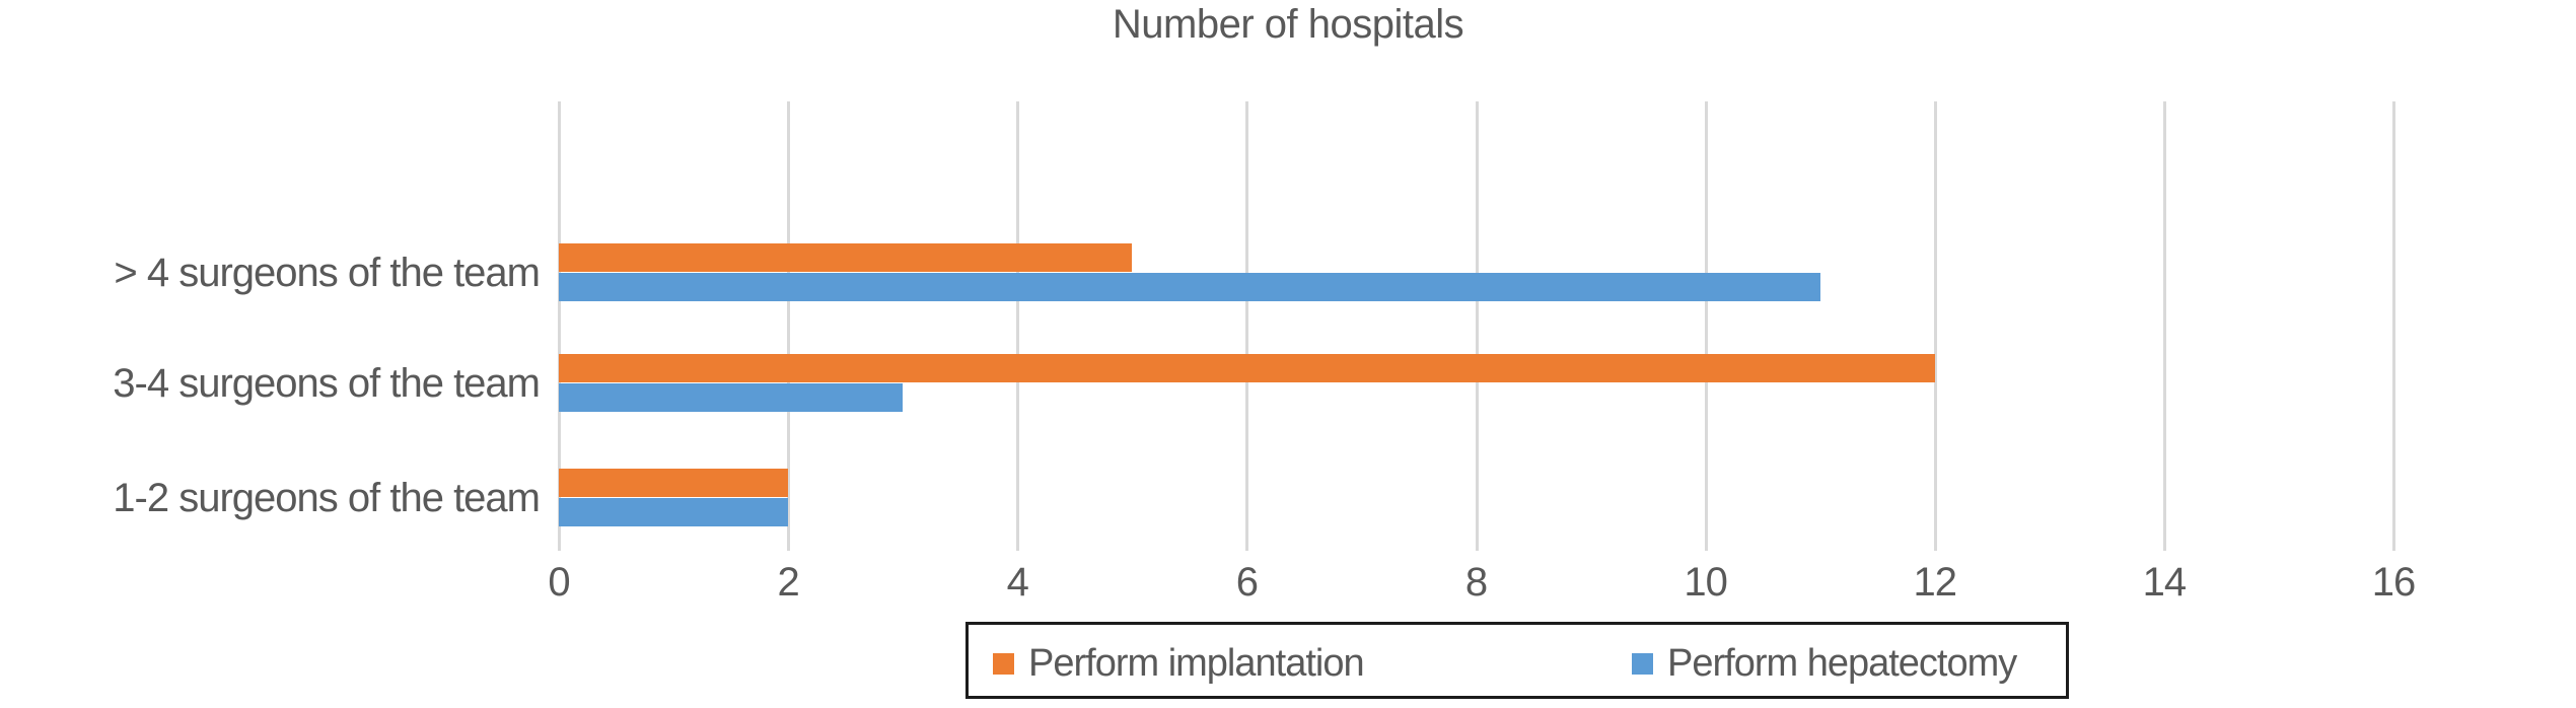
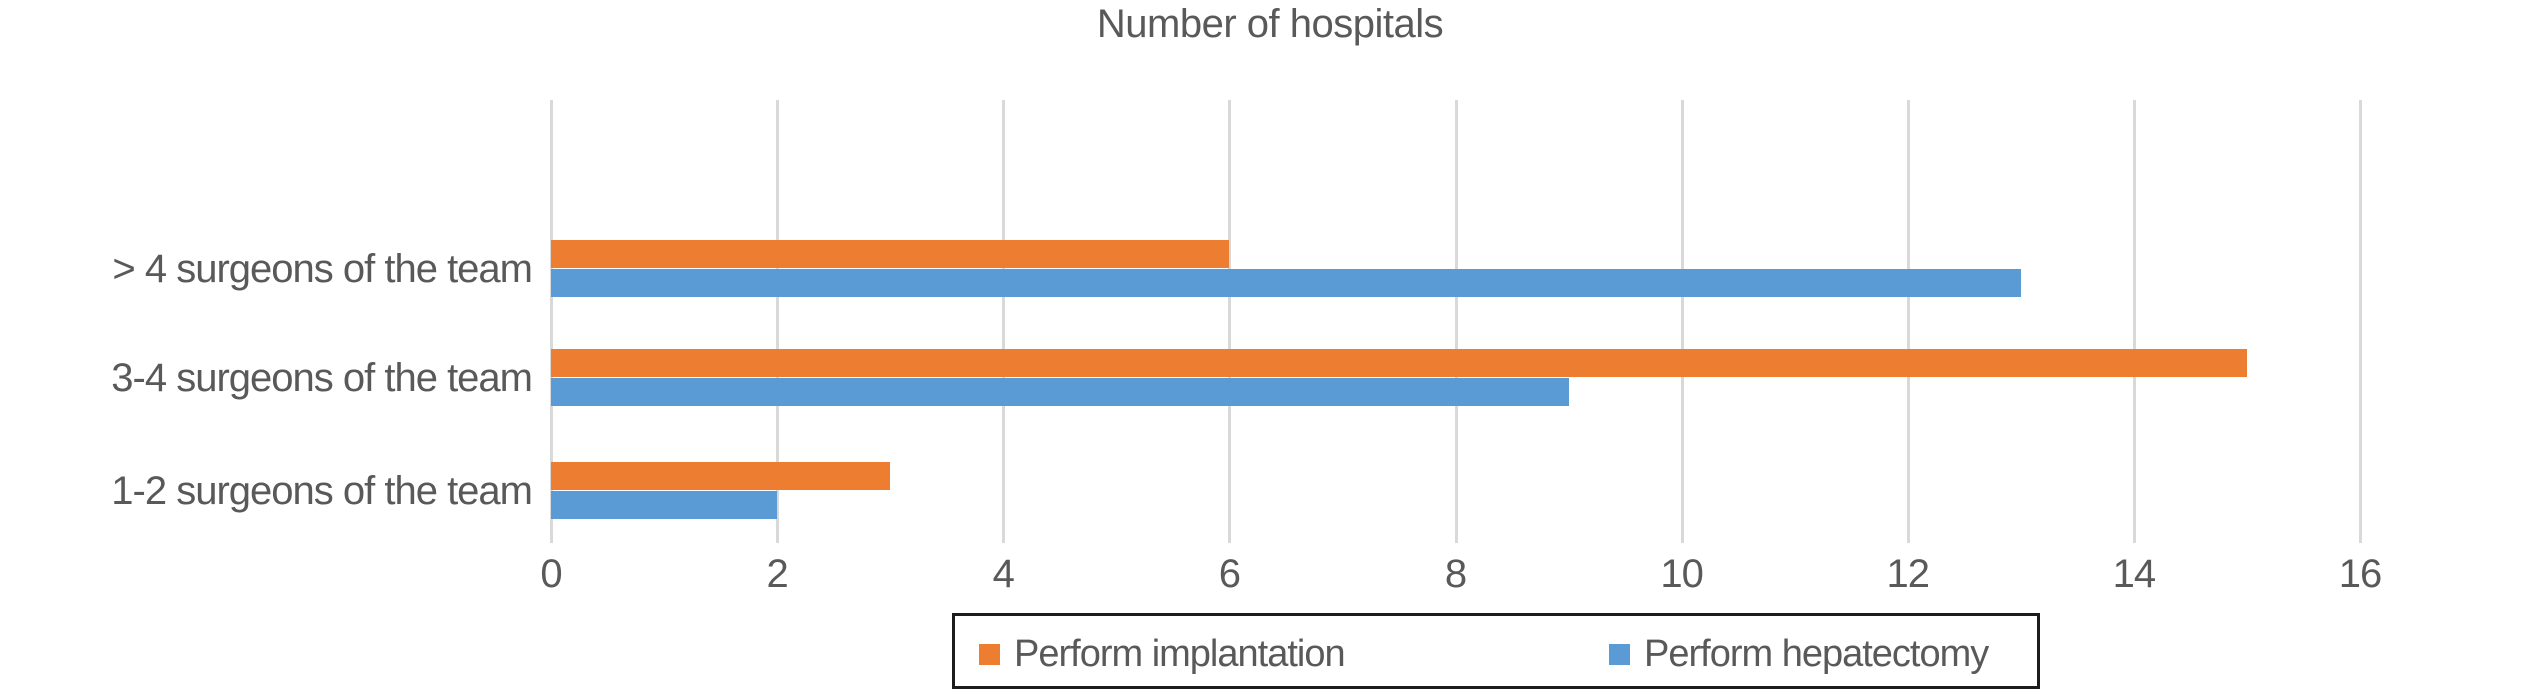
Perform implantation/> 4 surgeons of the team: 5 -> 6
Perform hepatectomy/> 4 surgeons of the team: 11 -> 13
Perform implantation/3-4 surgeons of the team: 12 -> 15
Perform hepatectomy/3-4 surgeons of the team: 3 -> 9
Perform implantation/1-2 surgeons of the team: 2 -> 3
